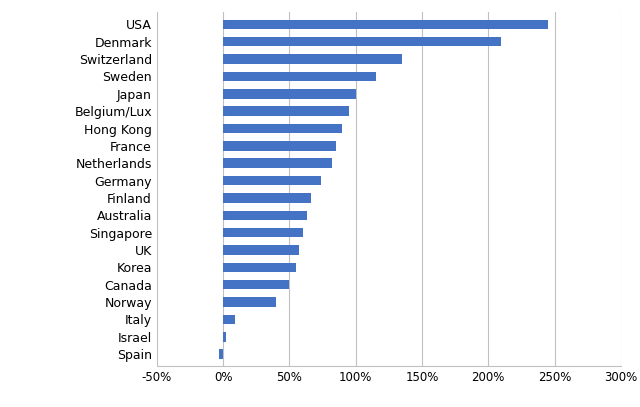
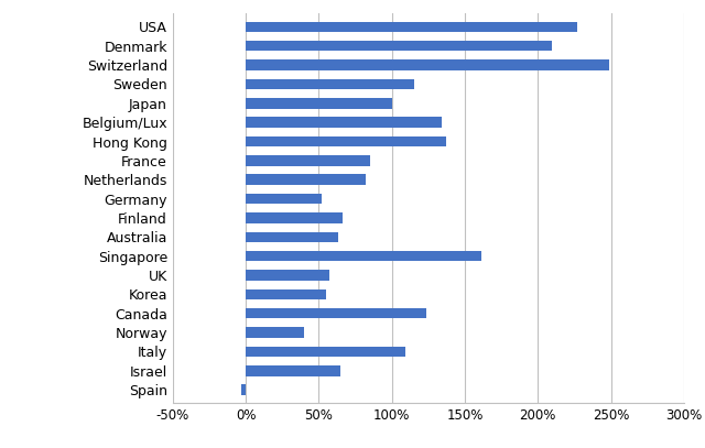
USA: 245% -> 227%
Switzerland: 135% -> 249%
Belgium/Lux: 95% -> 134%
Hong Kong: 90% -> 137%
Germany: 74% -> 52%
Singapore: 60% -> 161%
Canada: 50% -> 124%
Italy: 9% -> 109%
Israel: 2% -> 65%
